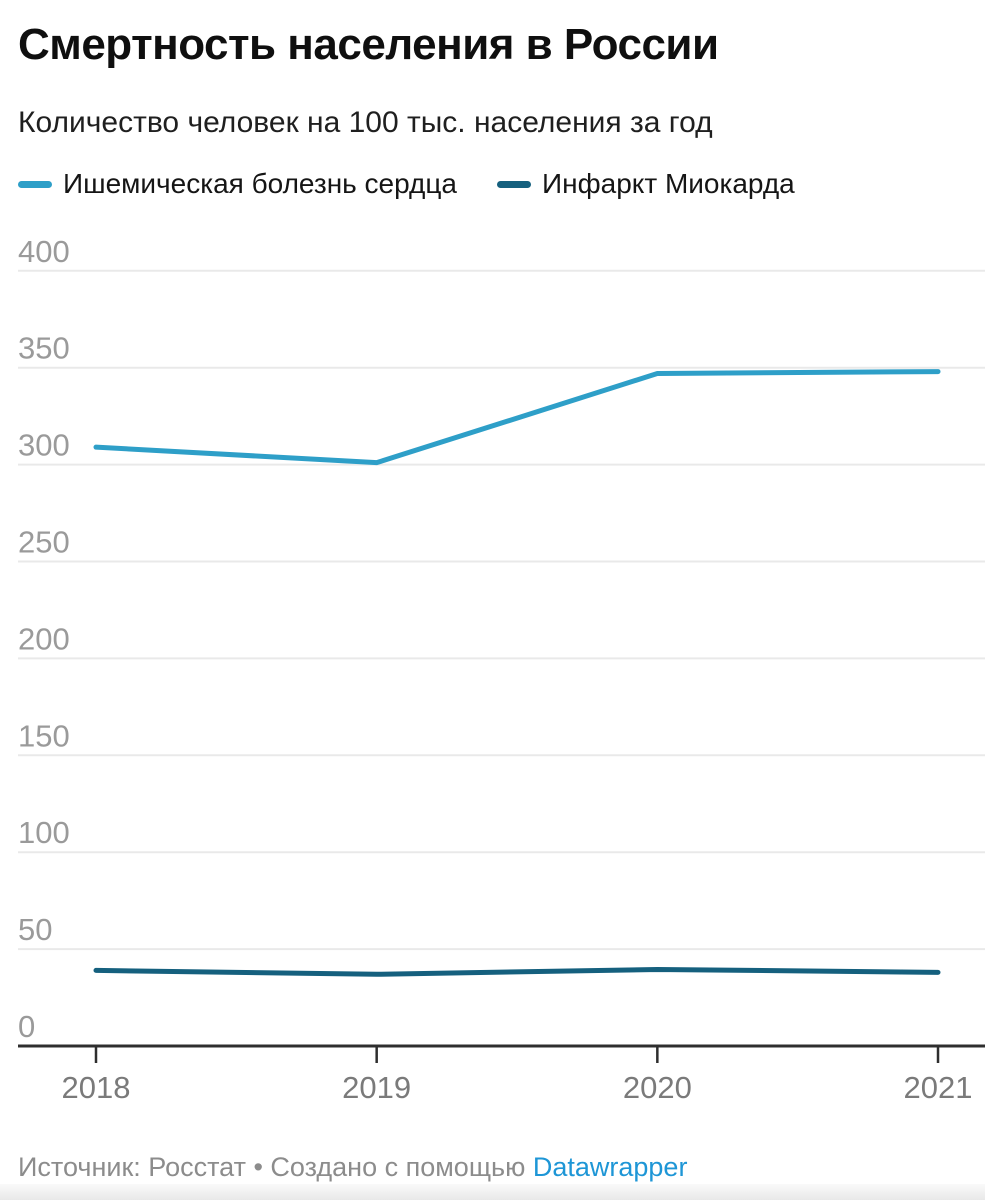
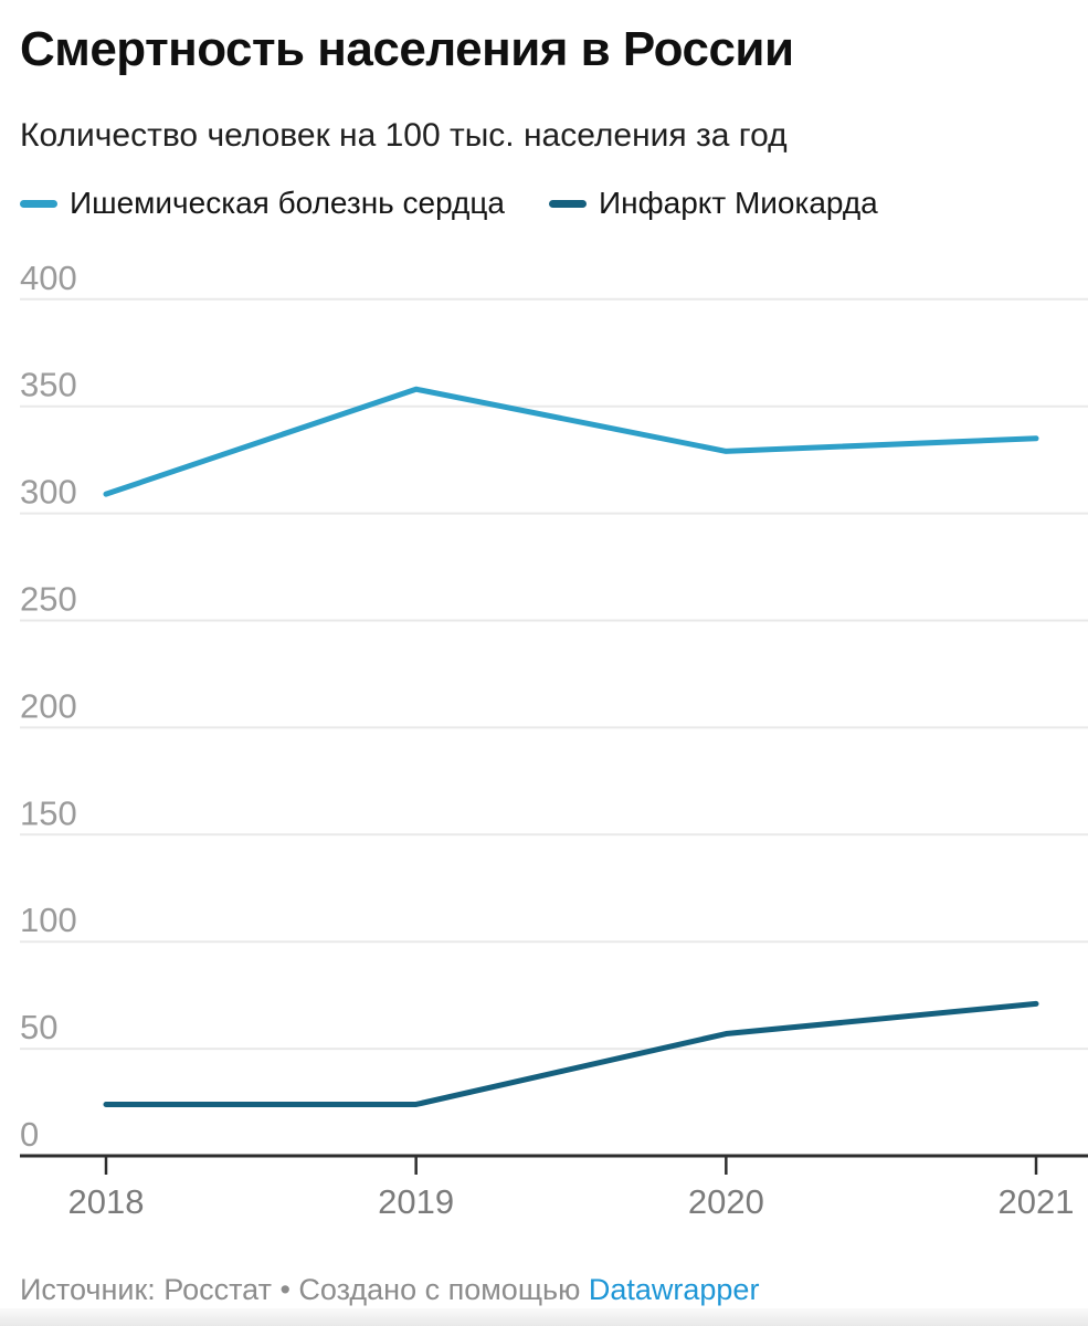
Инфаркт Миокарда/2018: 39 -> 24
Ишемическая болезнь сердца/2019: 301 -> 358
Инфаркт Миокарда/2019: 37 -> 24
Ишемическая болезнь сердца/2020: 347 -> 329
Инфаркт Миокарда/2020: 40 -> 57
Ишемическая болезнь сердца/2021: 348 -> 335
Инфаркт Миокарда/2021: 38 -> 71
